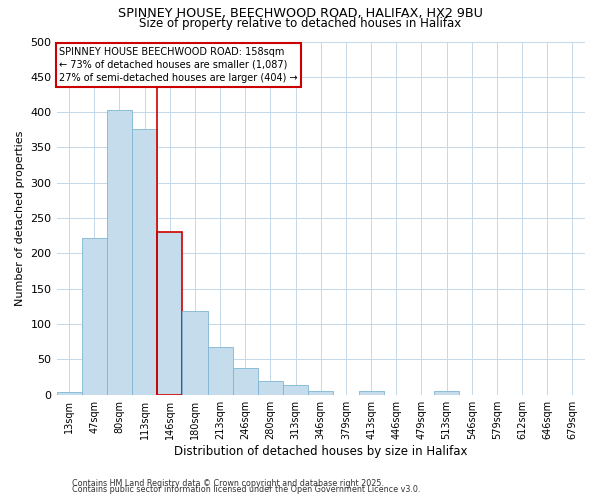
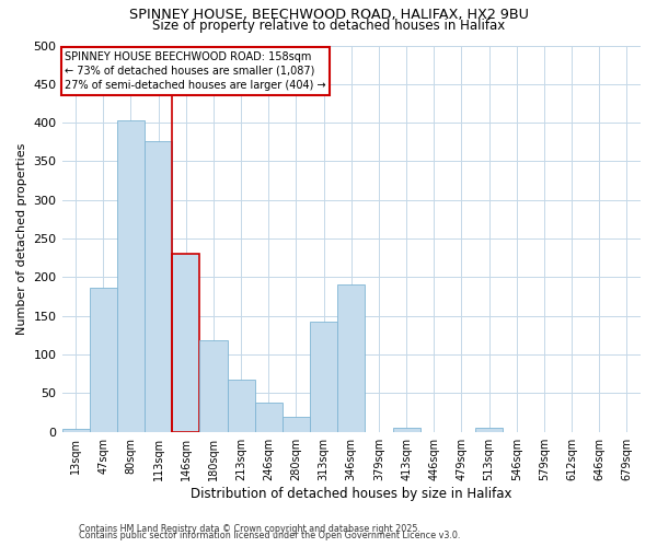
47sqm: 222 -> 186
313sqm: 14 -> 142
346sqm: 5 -> 190
